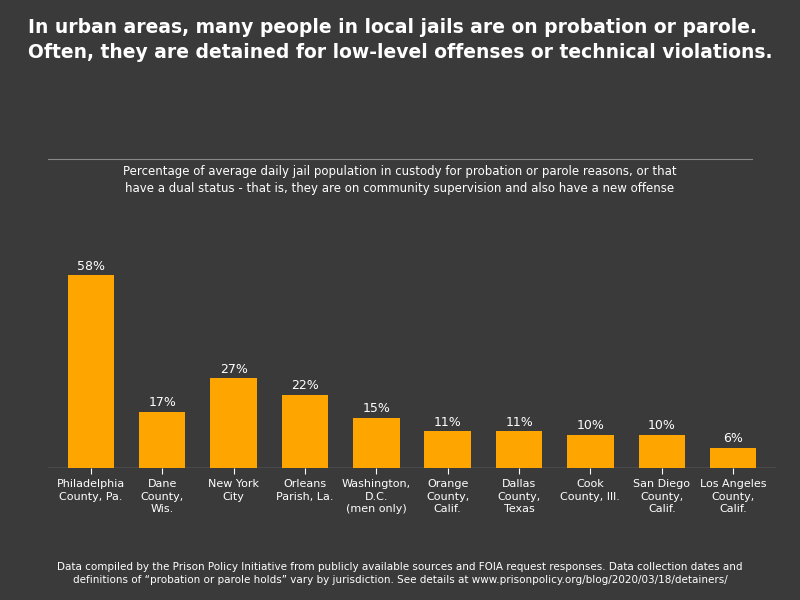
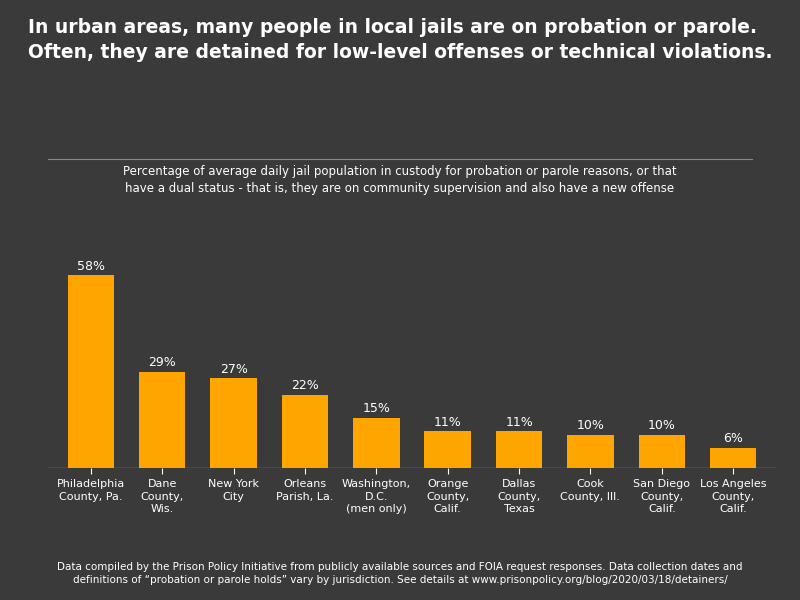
Dane County, Wis.: 17% -> 29%
